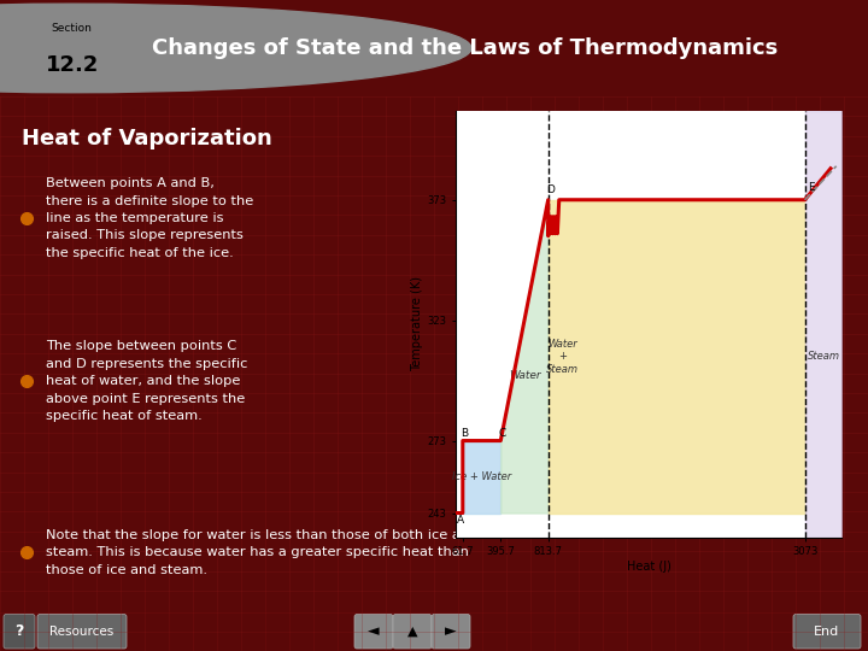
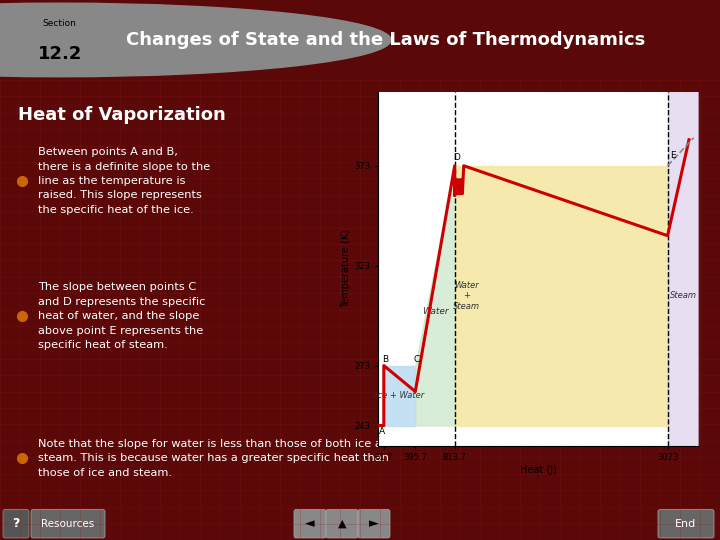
395.7: 273 -> 260
3073: 373 -> 338
